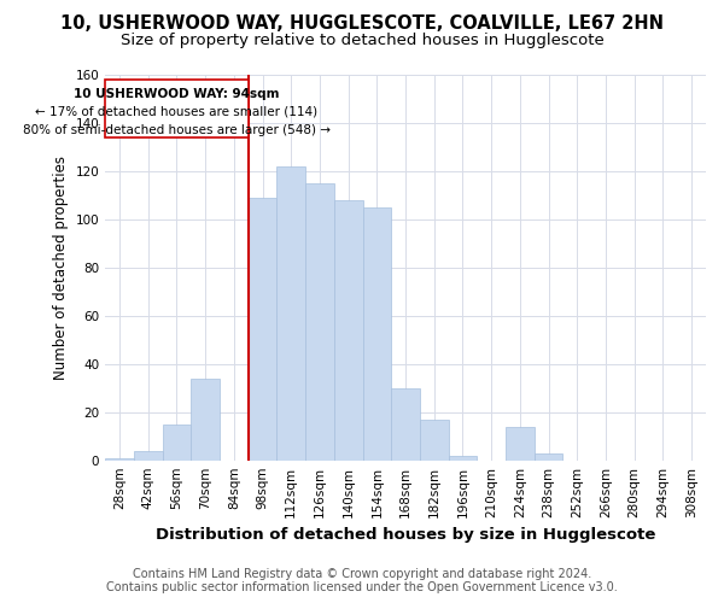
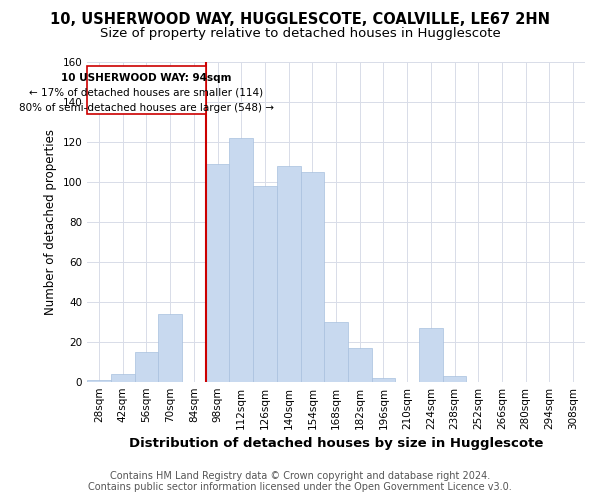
126sqm: 115 -> 98
224sqm: 14 -> 27
